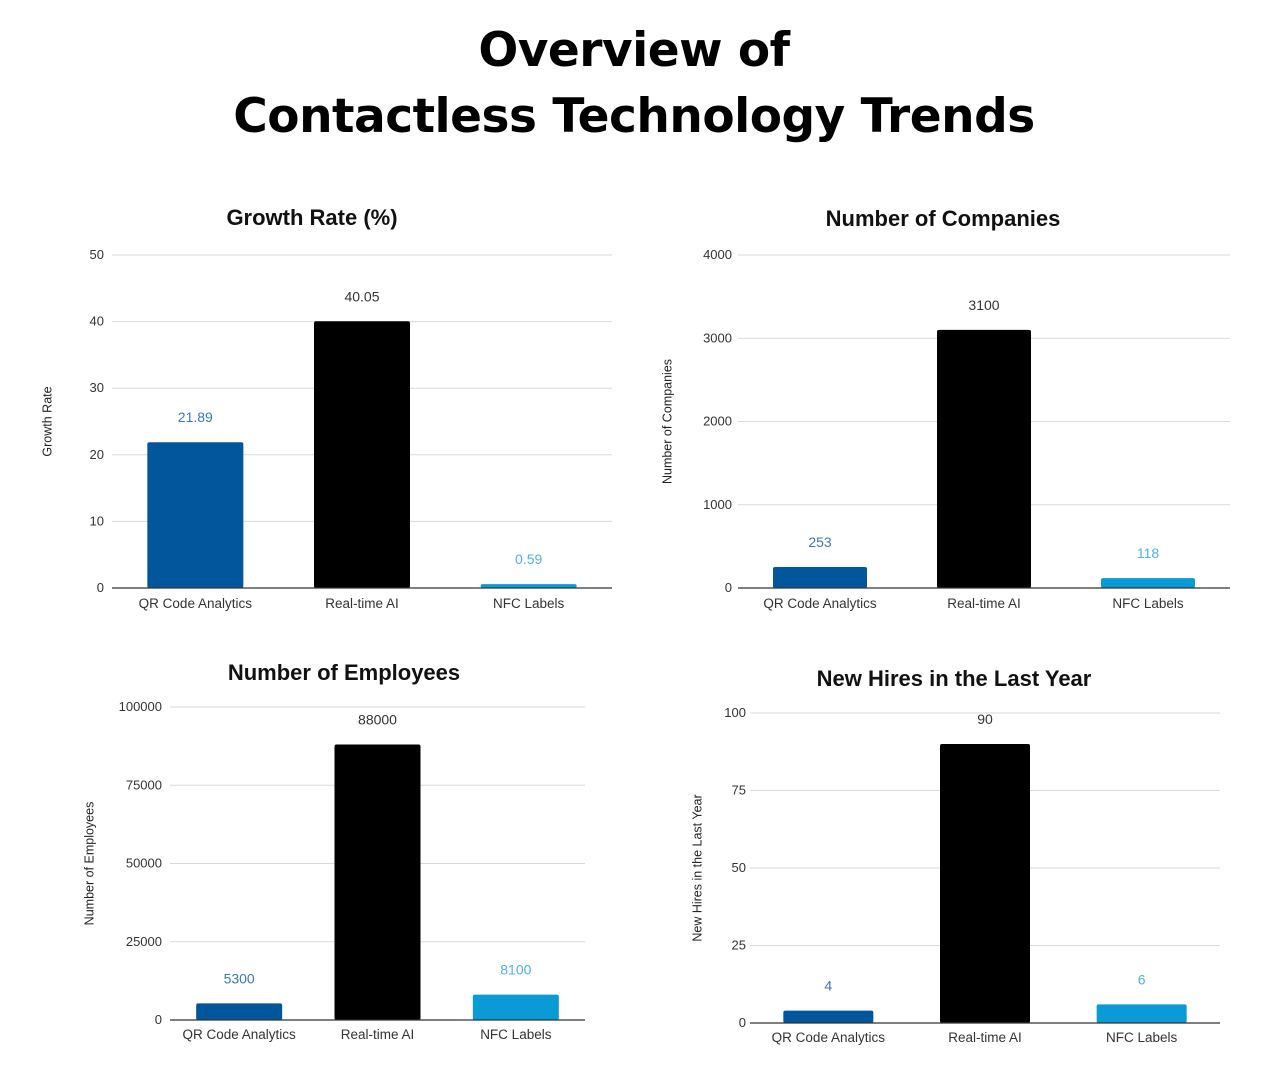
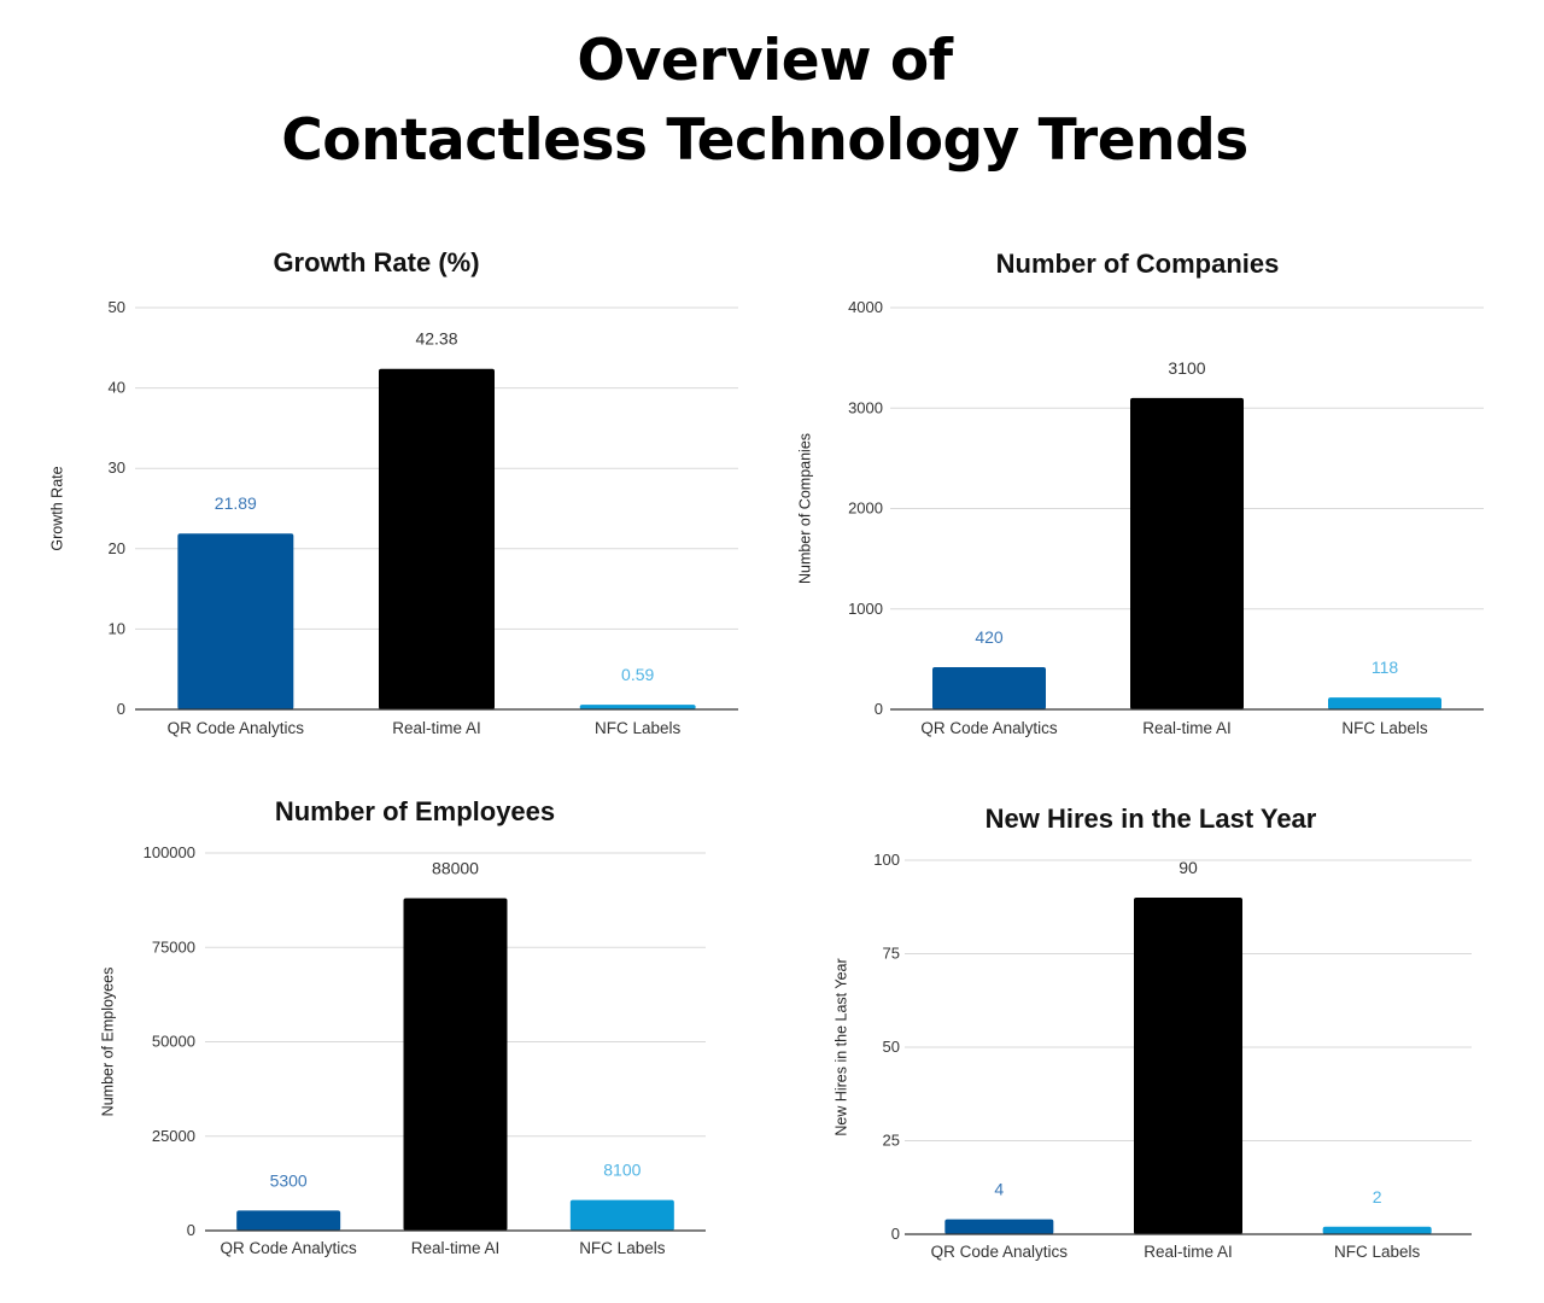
Growth Rate (%)/Real-time AI: 40.05 -> 42.38
Number of Companies/QR Code Analytics: 253 -> 420
New Hires in the Last Year/NFC Labels: 6 -> 2
